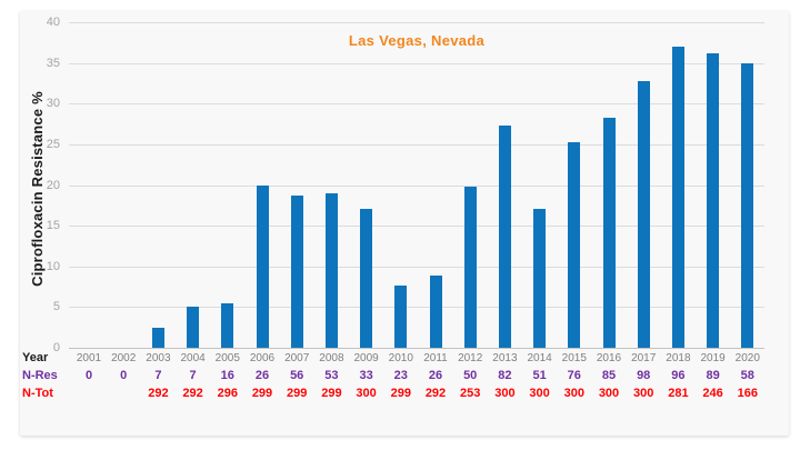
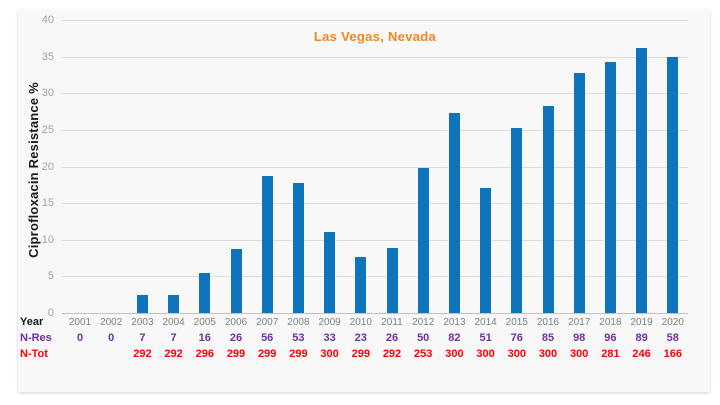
2004: 5 -> 2
2006: 20 -> 9
2008: 19 -> 18
2009: 17 -> 11
2018: 37 -> 34
